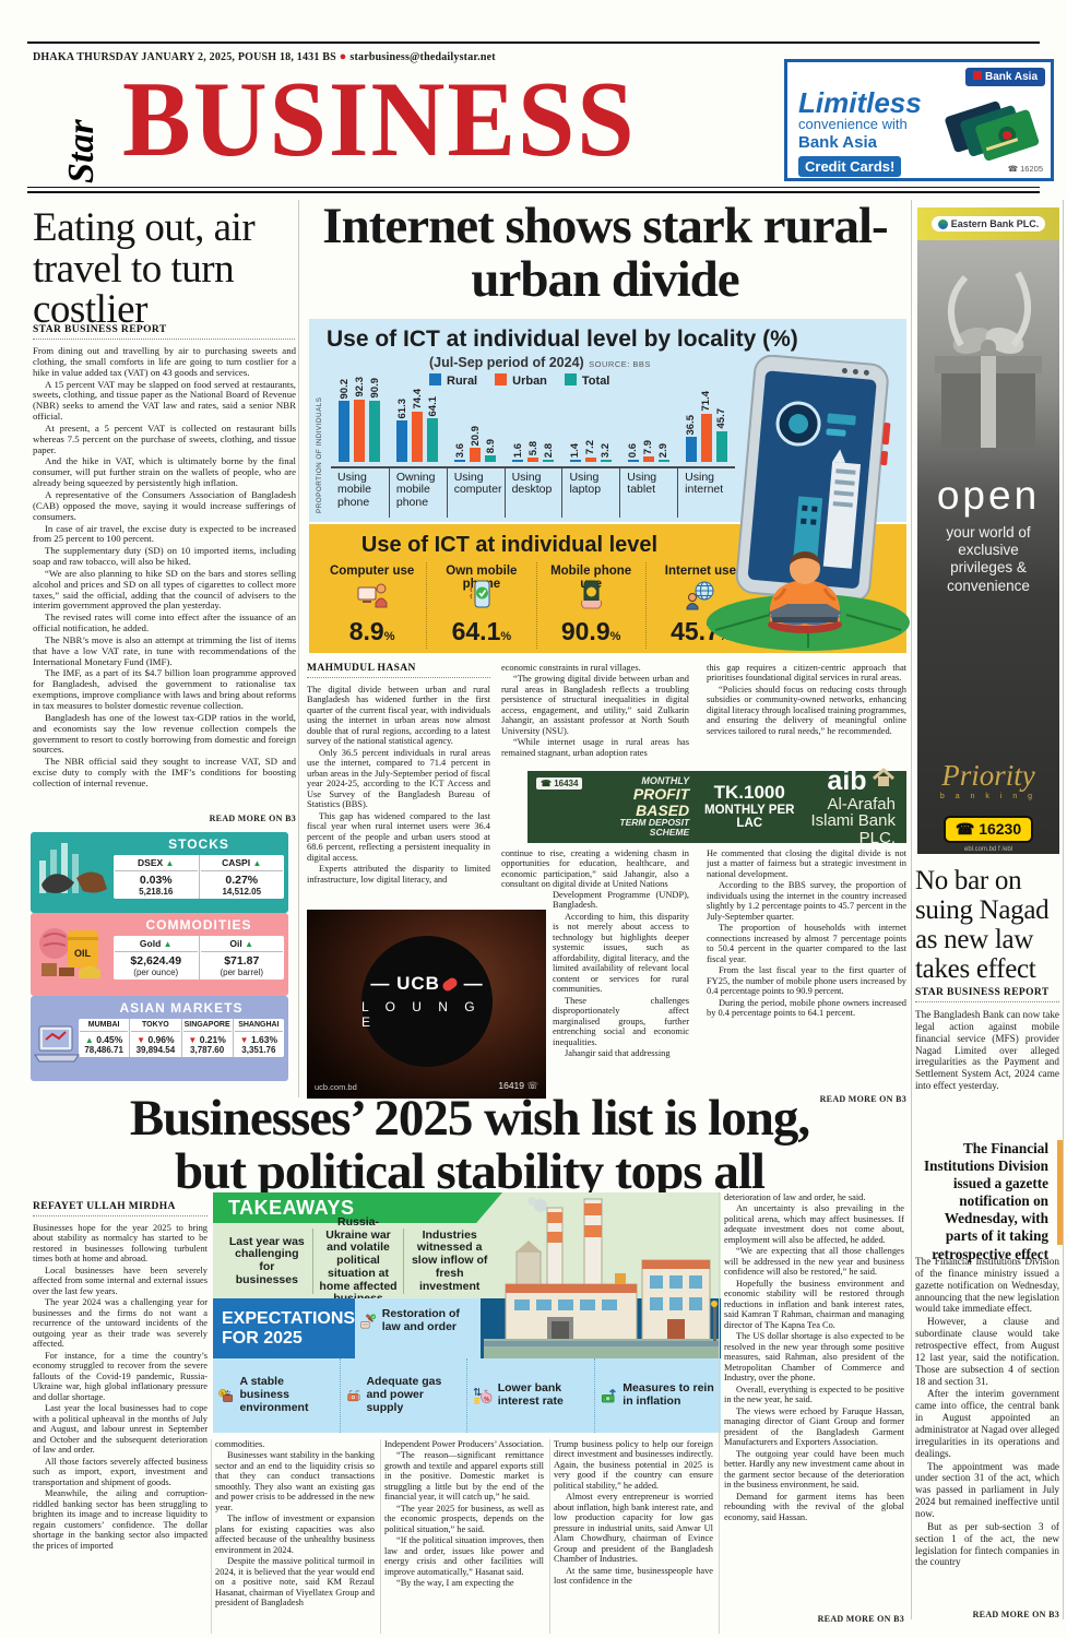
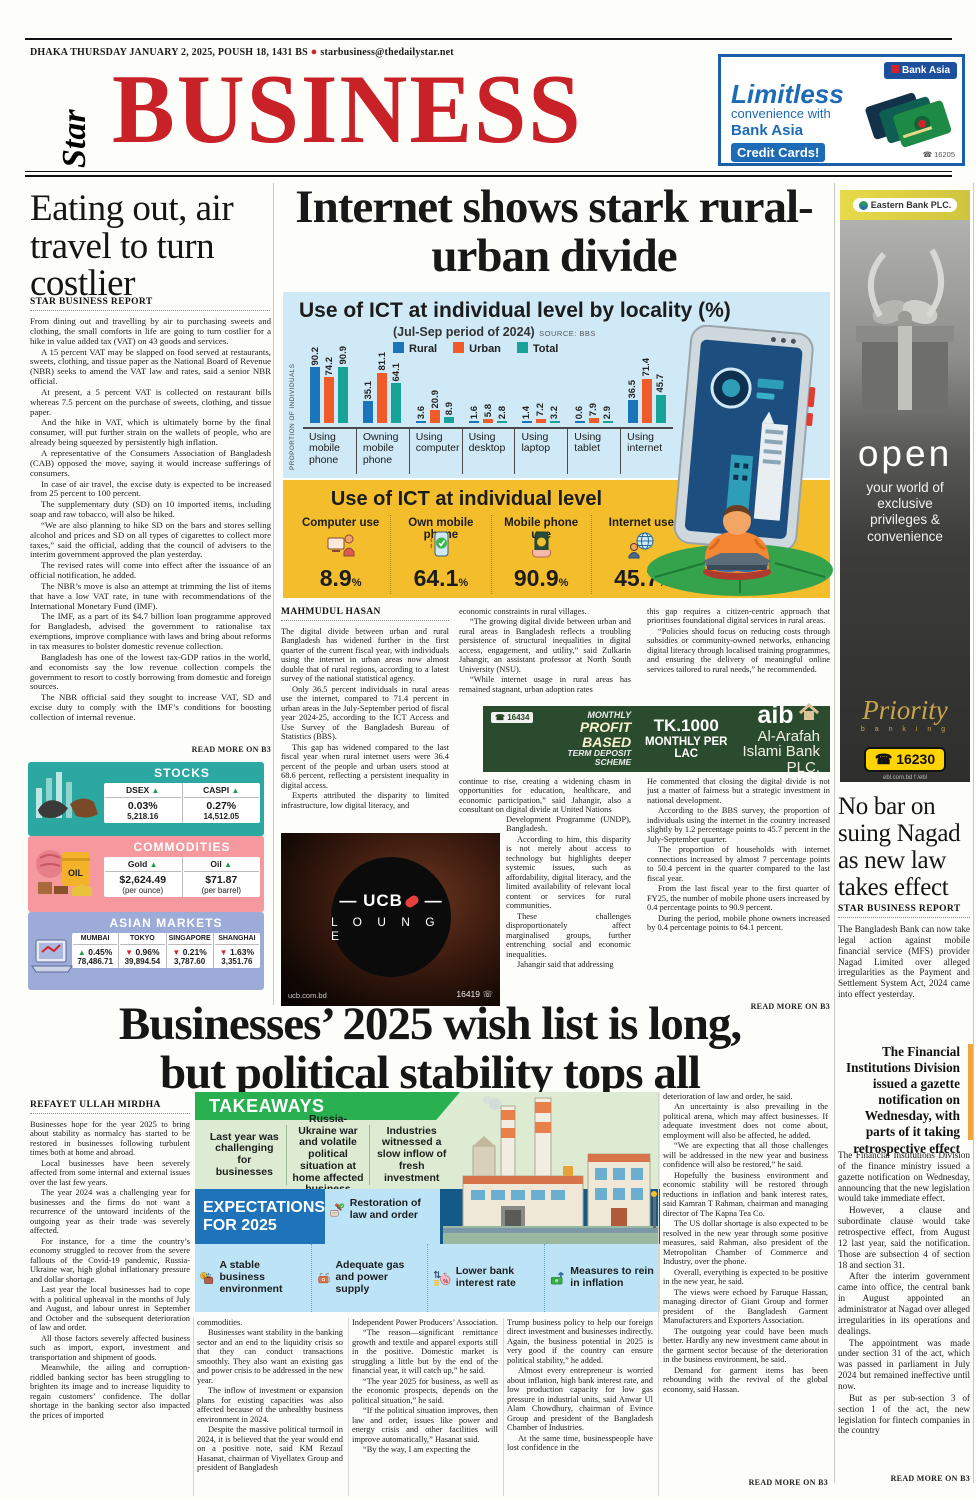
Use of ICT at individual level by locality (%)/Urban/Using mobile phone: 92.3 -> 74.2
Use of ICT at individual level by locality (%)/Rural/Owning mobile phone: 61.3 -> 35.1
Use of ICT at individual level by locality (%)/Urban/Owning mobile phone: 74.4 -> 81.1
